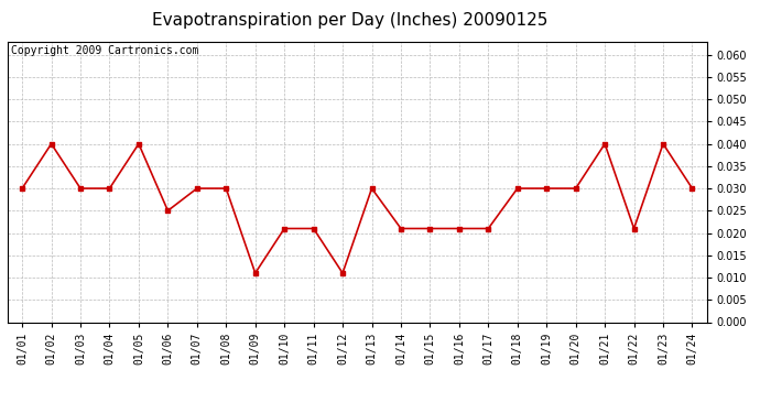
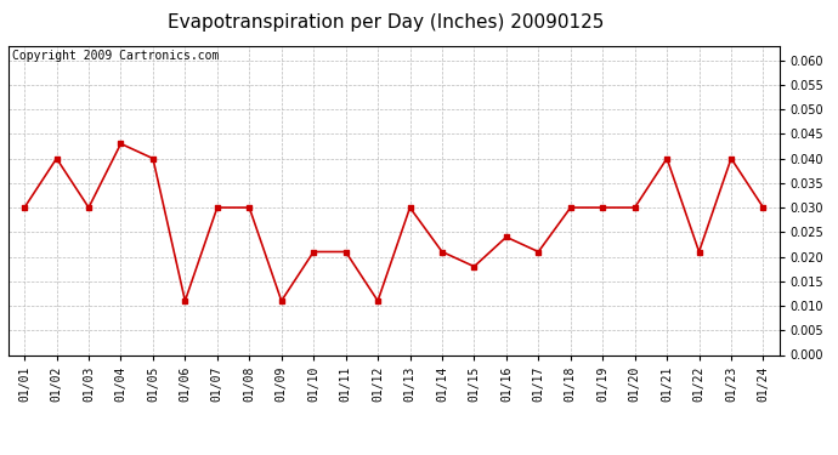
01/04: 0.030 -> 0.043
01/06: 0.025 -> 0.011
01/15: 0.021 -> 0.018
01/16: 0.021 -> 0.024
